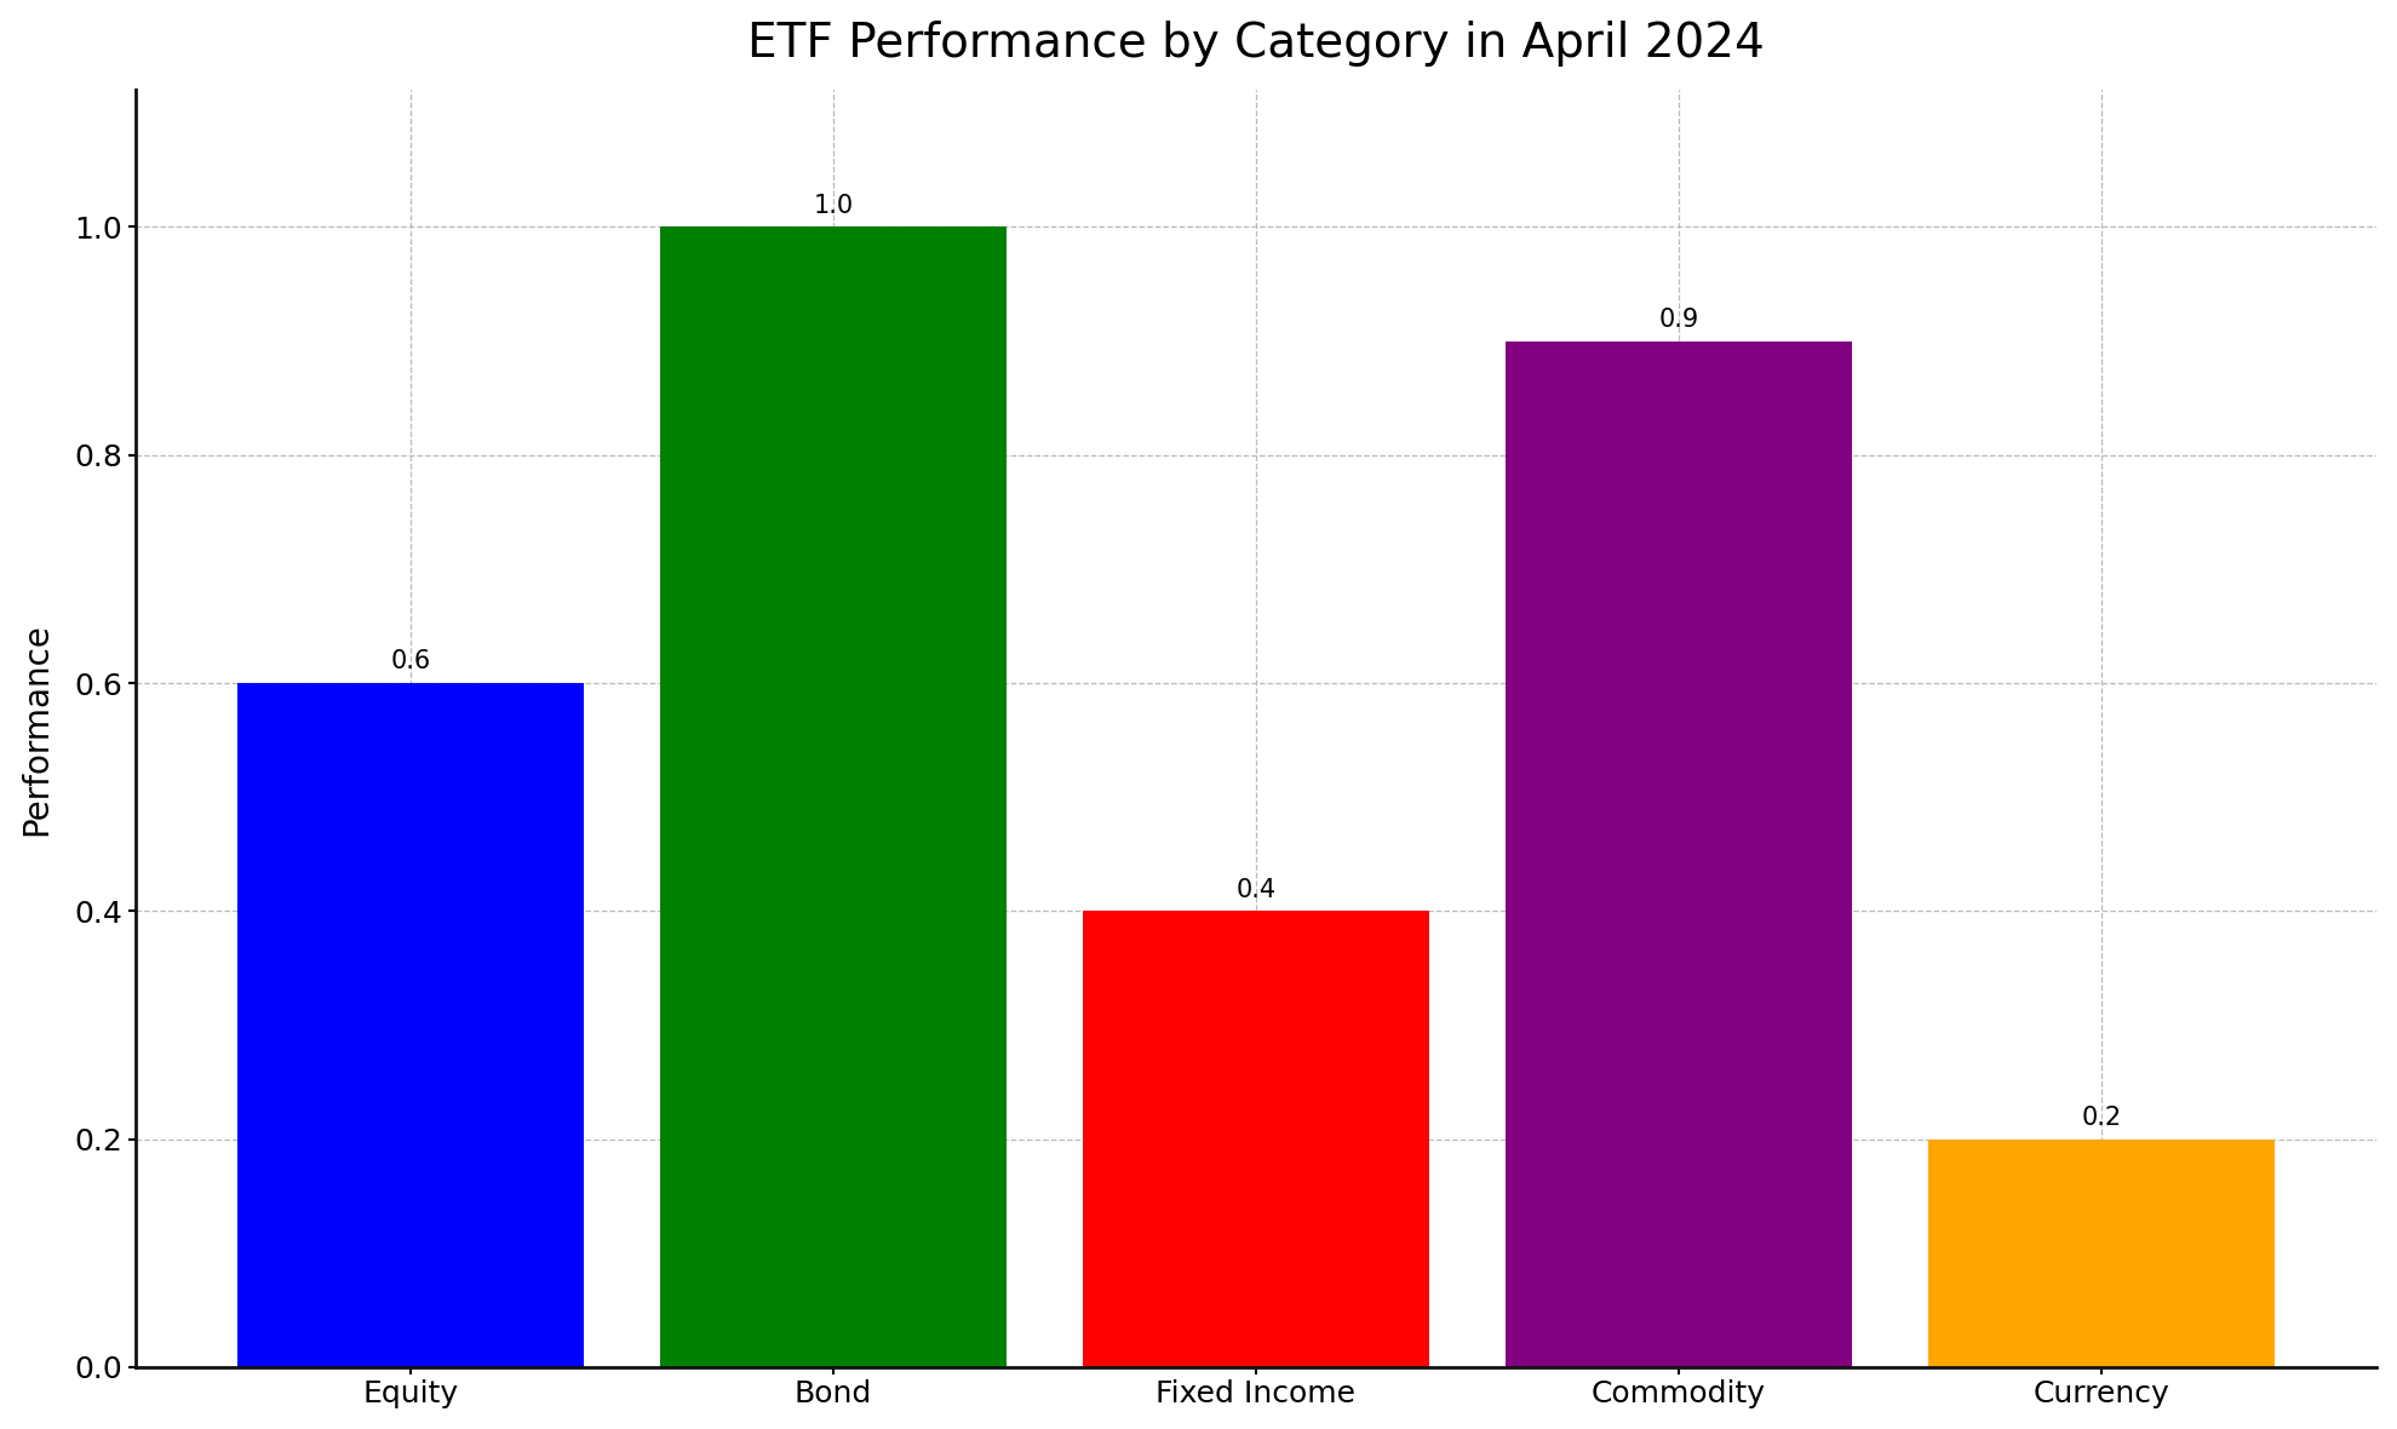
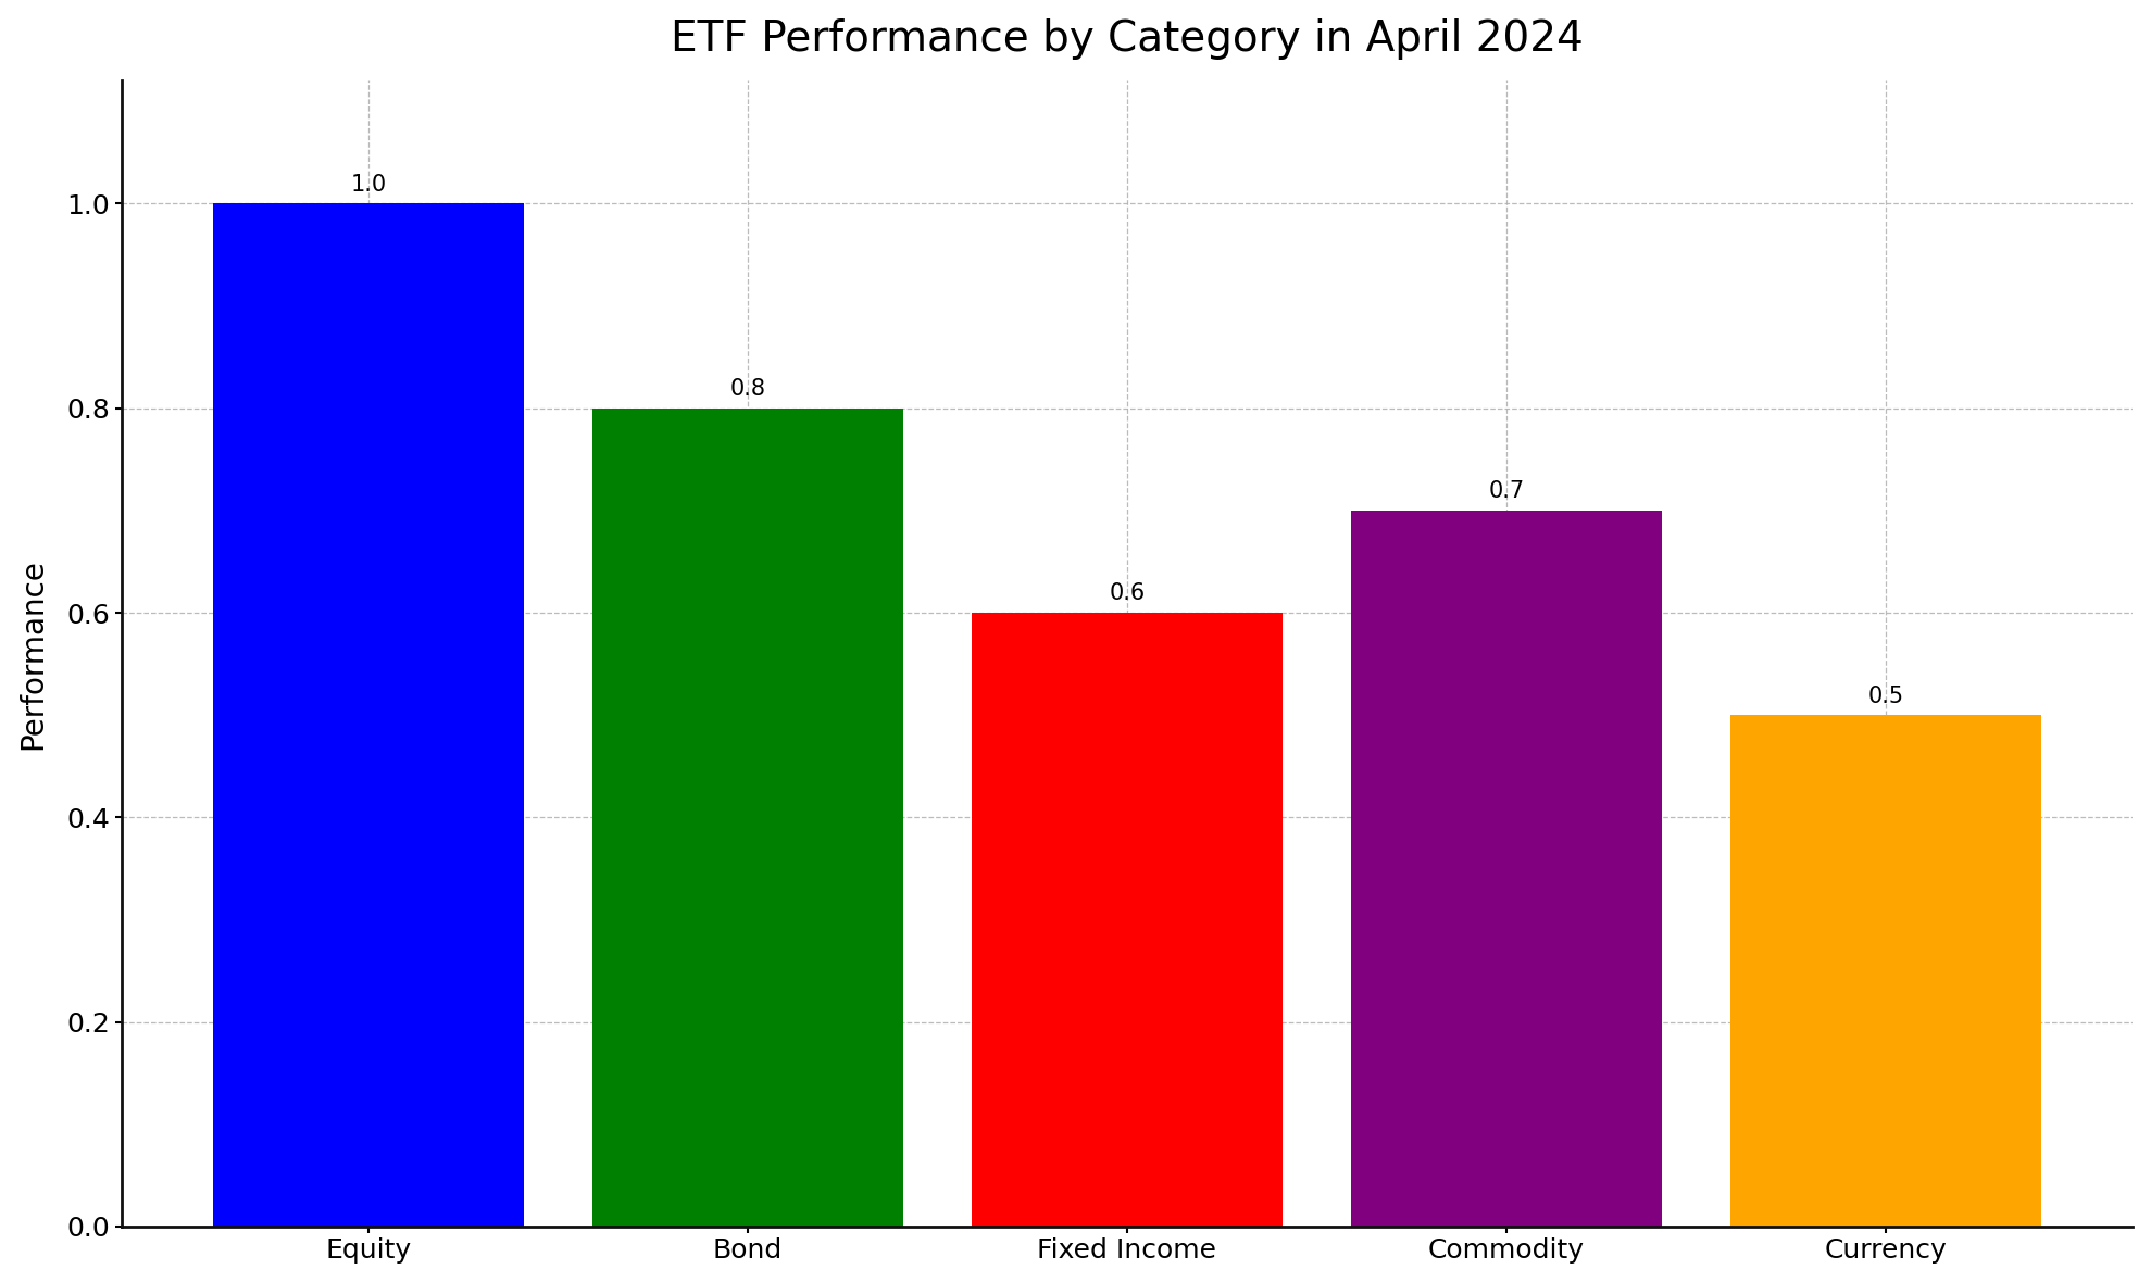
Equity: 0.6 -> 1.0
Bond: 1.0 -> 0.8
Fixed Income: 0.4 -> 0.6
Commodity: 0.9 -> 0.7
Currency: 0.2 -> 0.5
